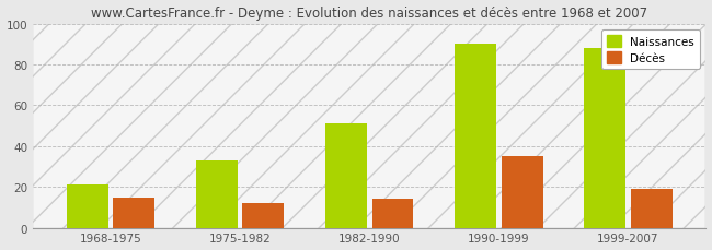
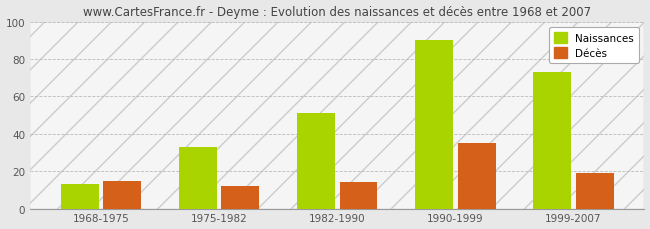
Naissances/1968-1975: 21 -> 13
Naissances/1999-2007: 88 -> 73
